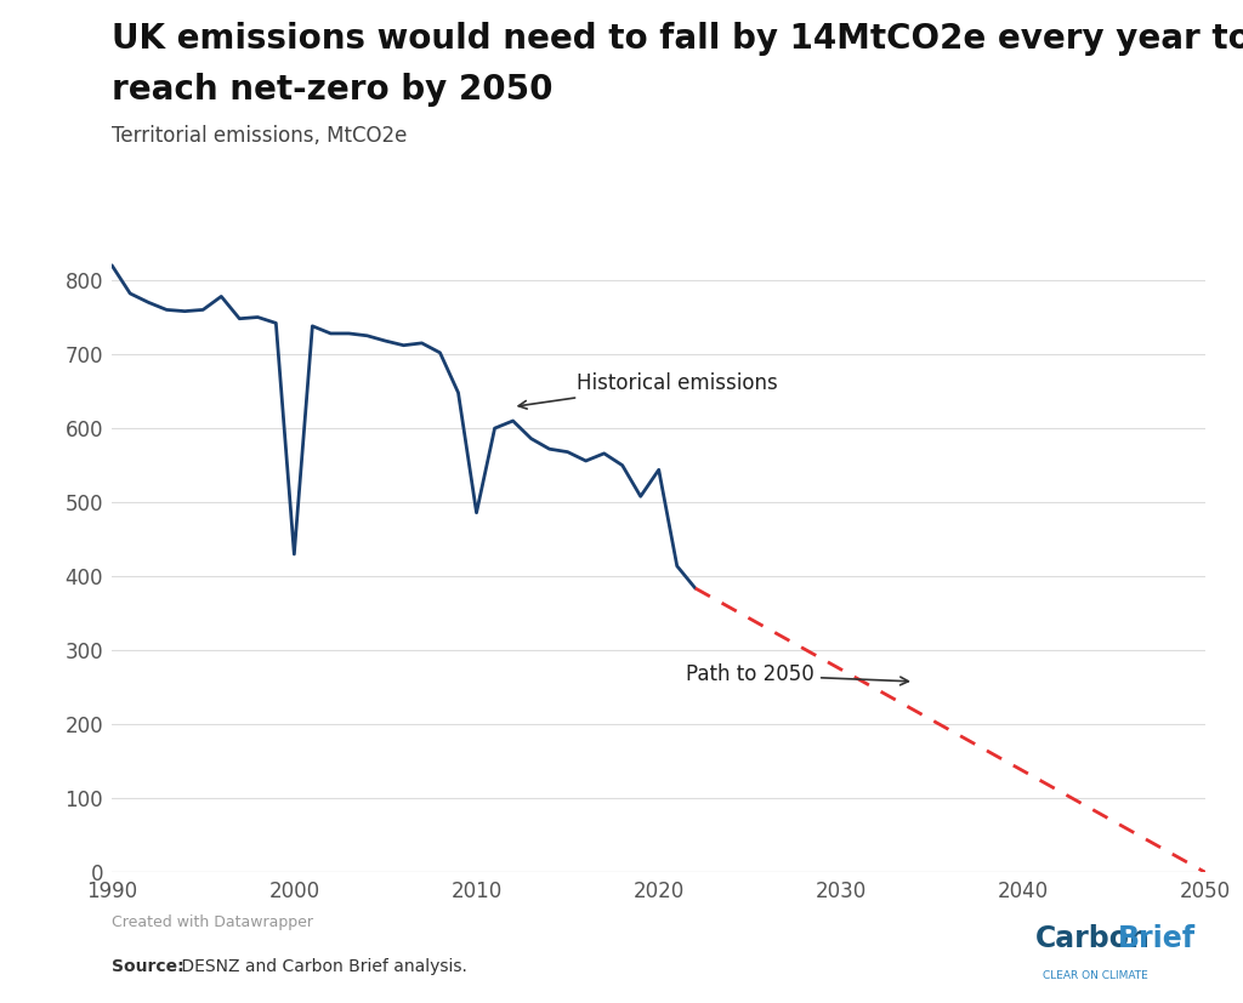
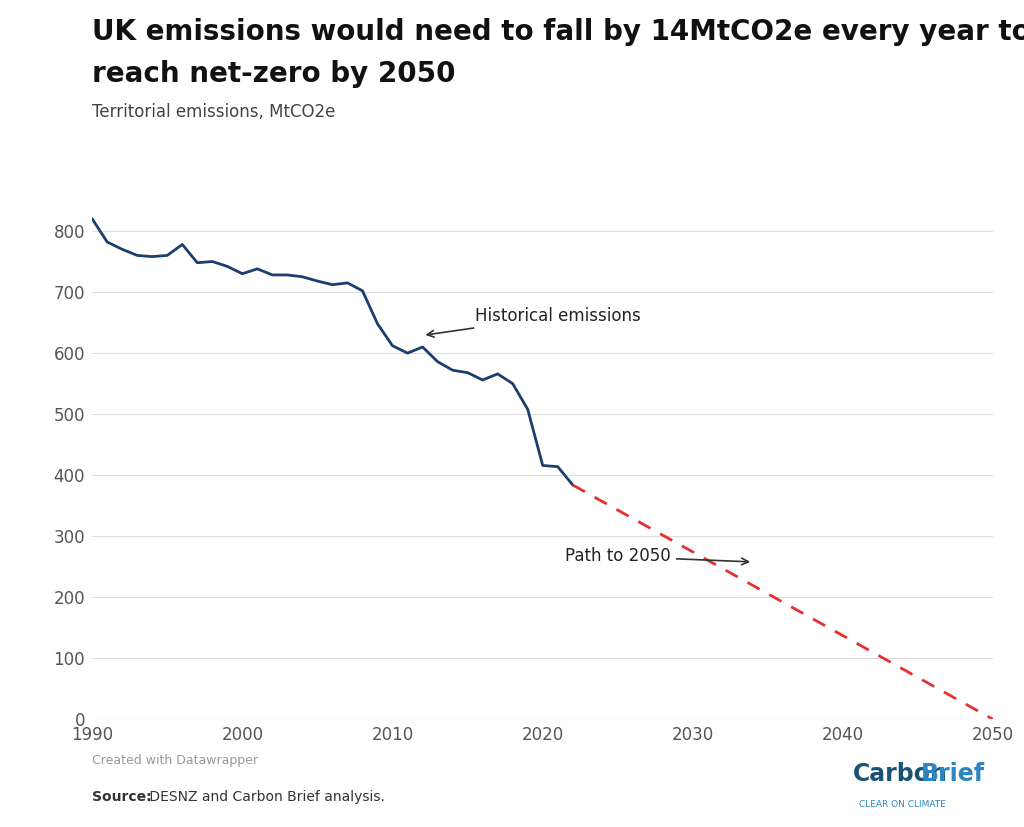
2000: 430 -> 730
2010: 486 -> 612
2020: 544 -> 416
